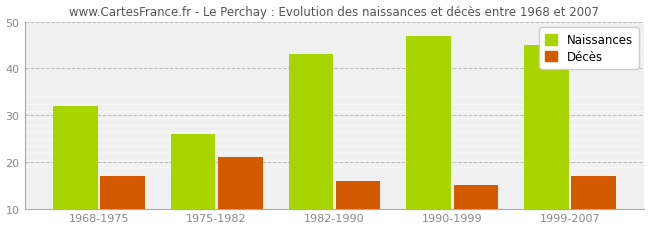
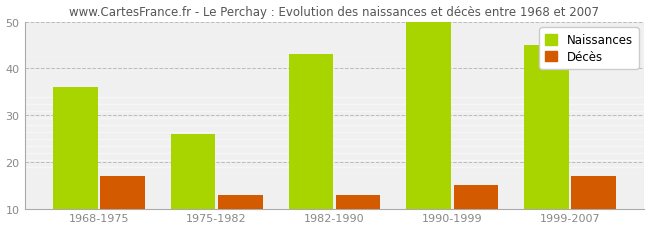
Naissances/1968-1975: 32 -> 36
Décès/1975-1982: 21 -> 13
Décès/1982-1990: 16 -> 13
Naissances/1990-1999: 47 -> 50
